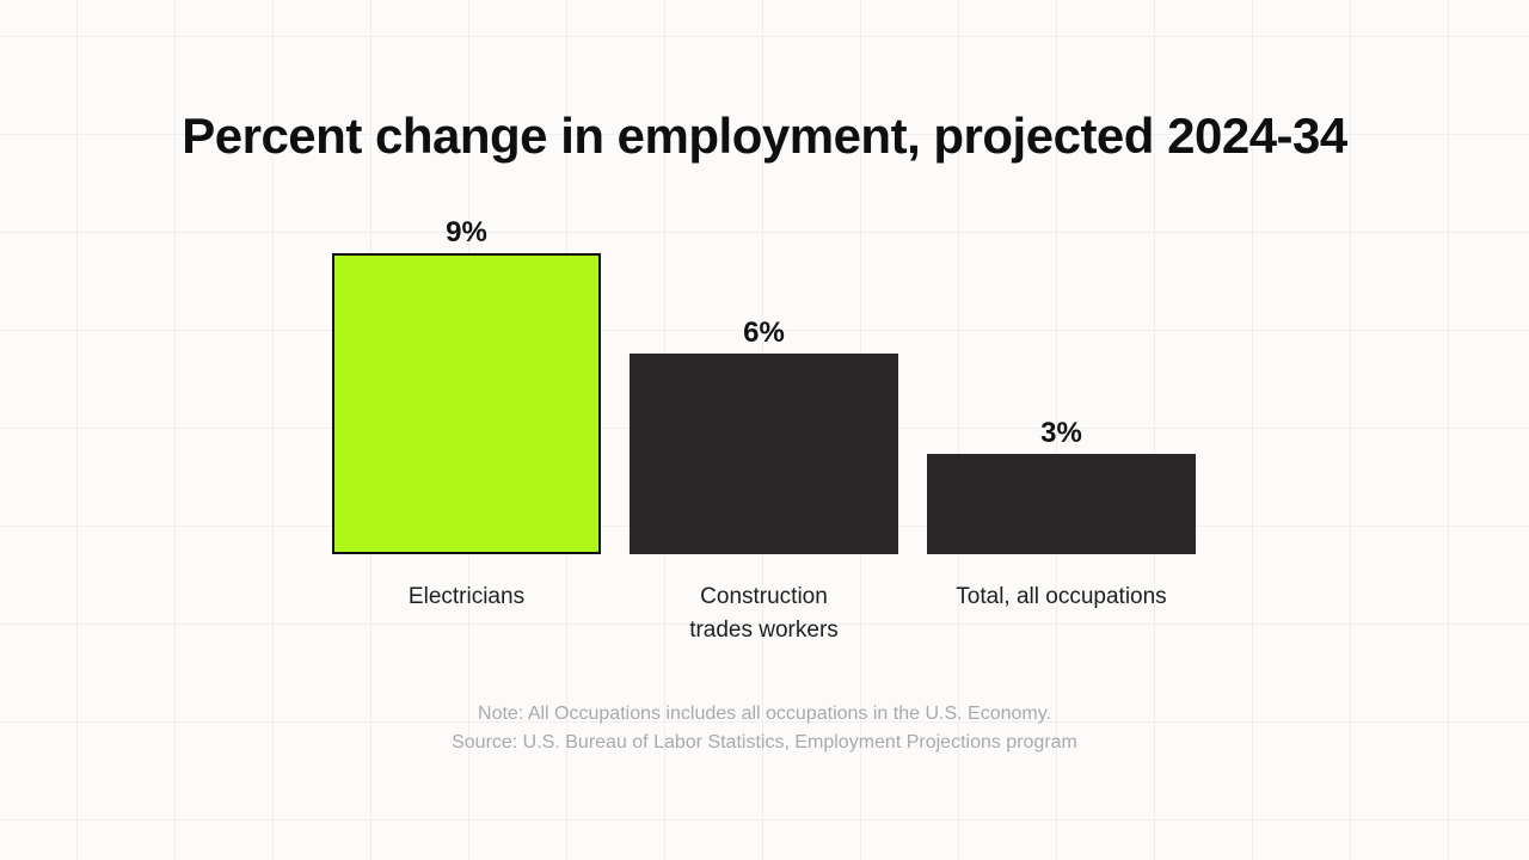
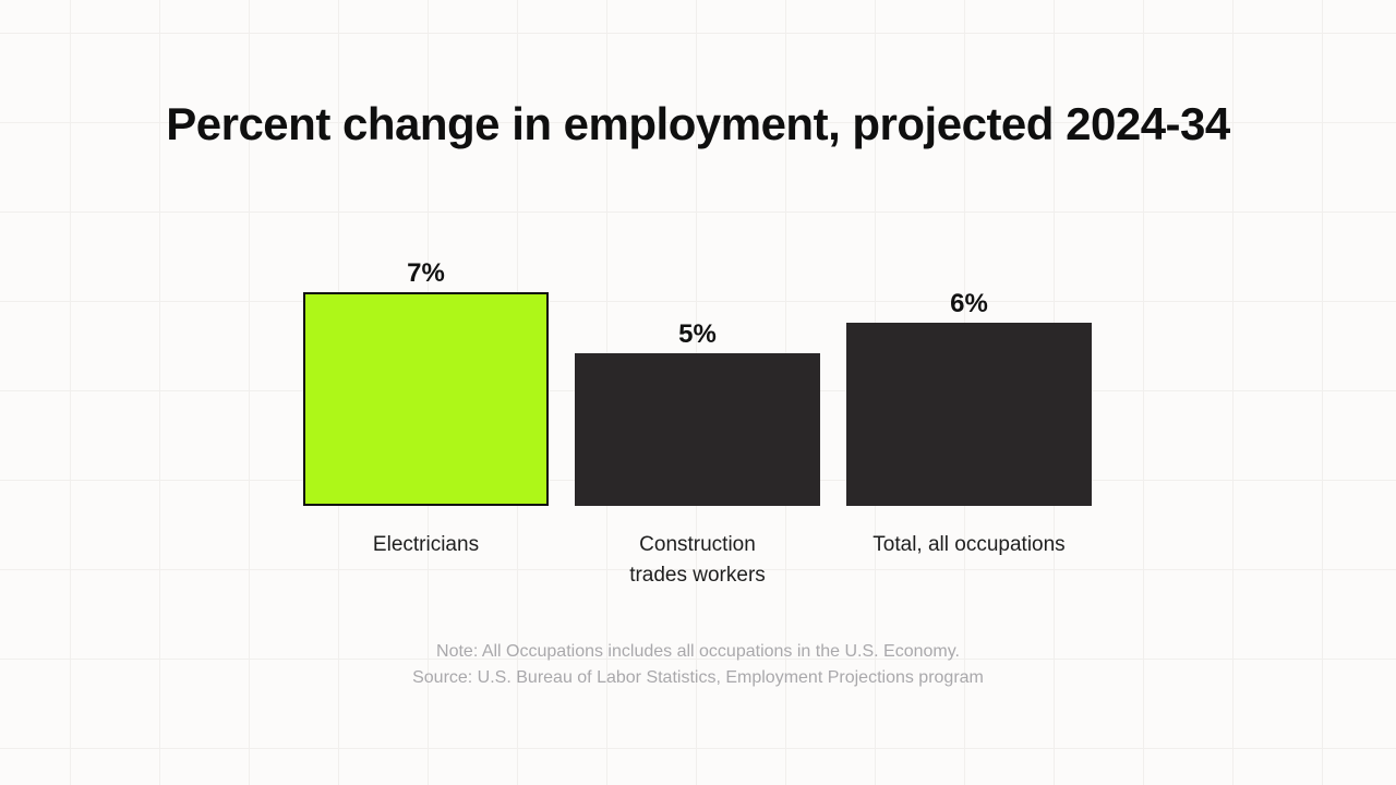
Electricians: 9% -> 7%
Construction trades workers: 6% -> 5%
Total, all occupations: 3% -> 6%
